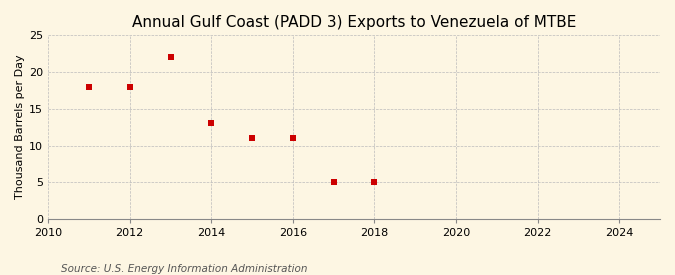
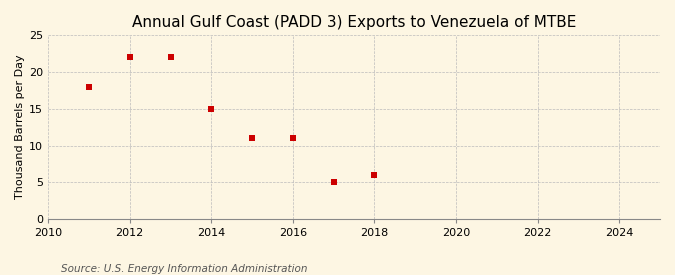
2012: 18 -> 22
2014: 13 -> 15
2018: 5 -> 6
